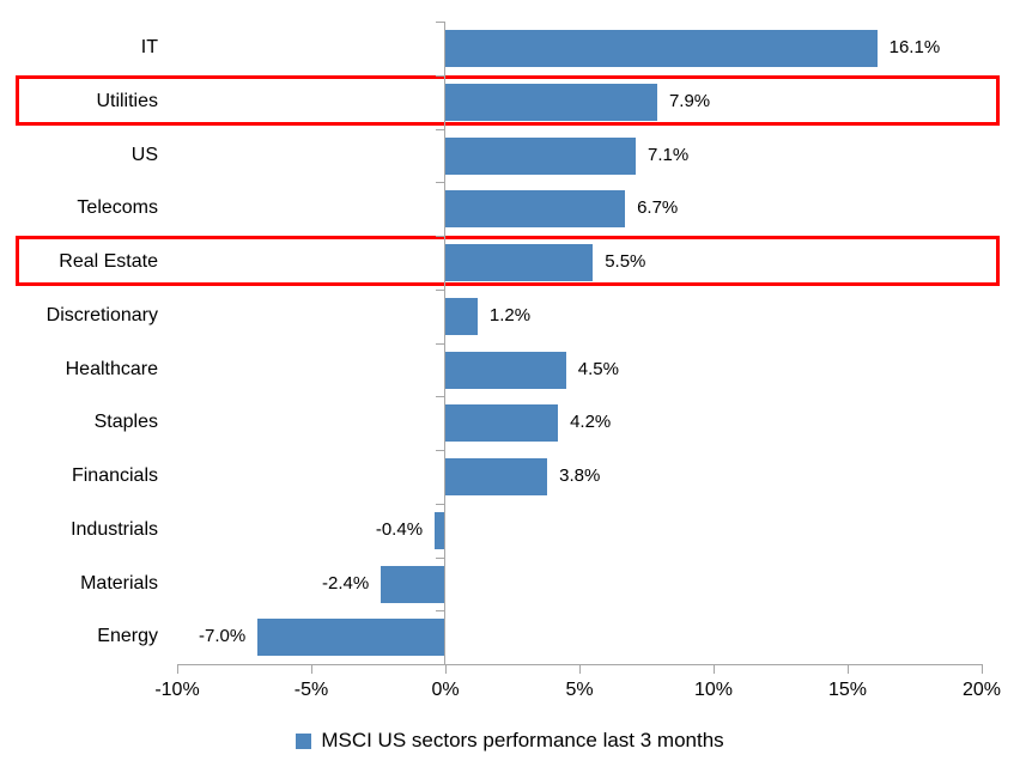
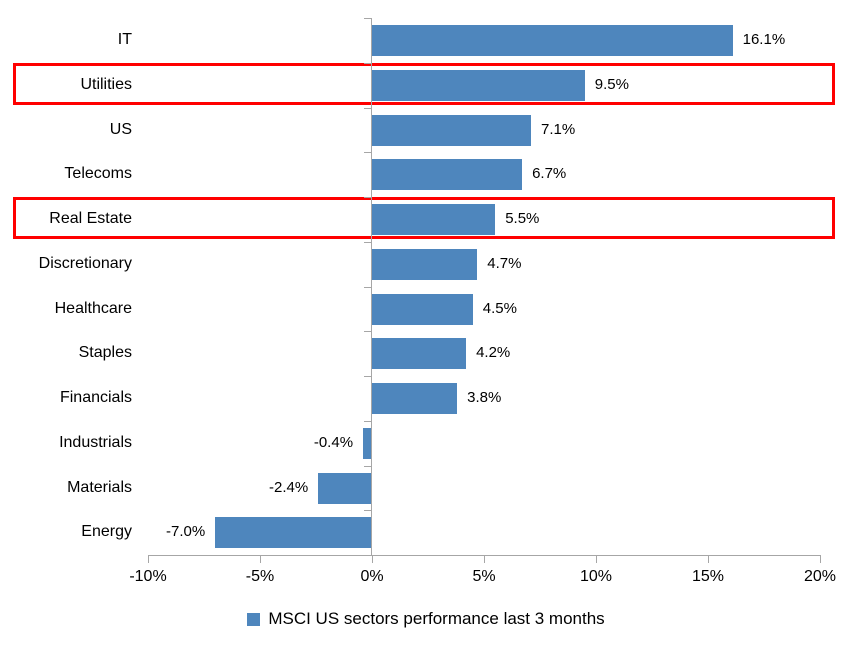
Utilities: 7.9% -> 9.5%
Discretionary: 1.2% -> 4.7%
